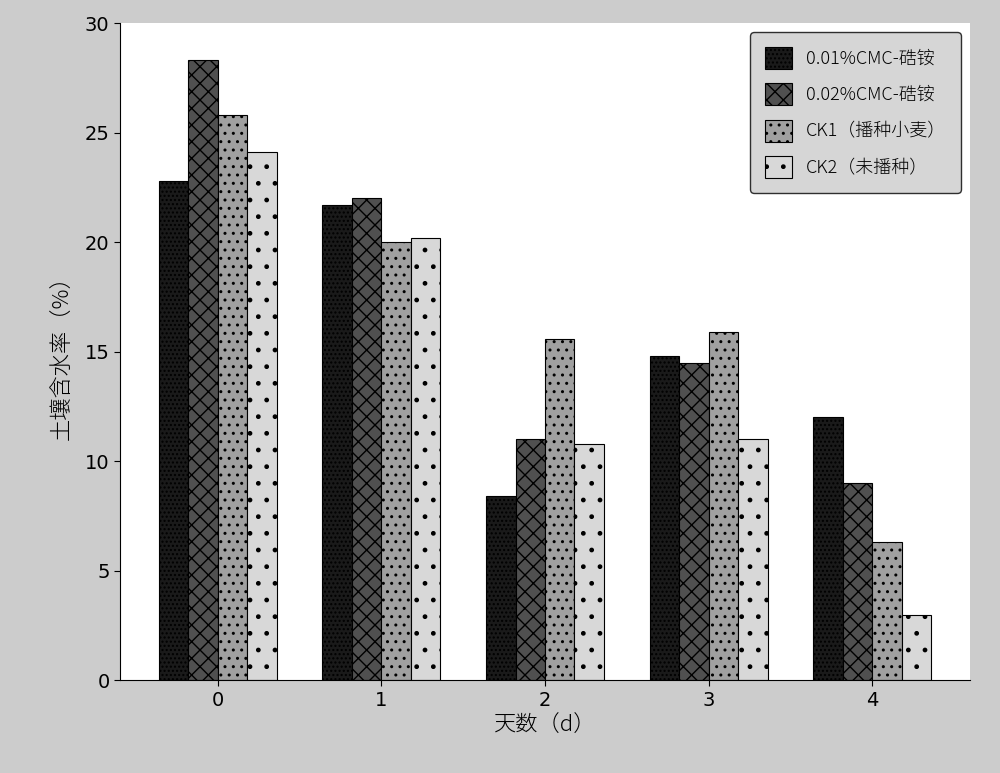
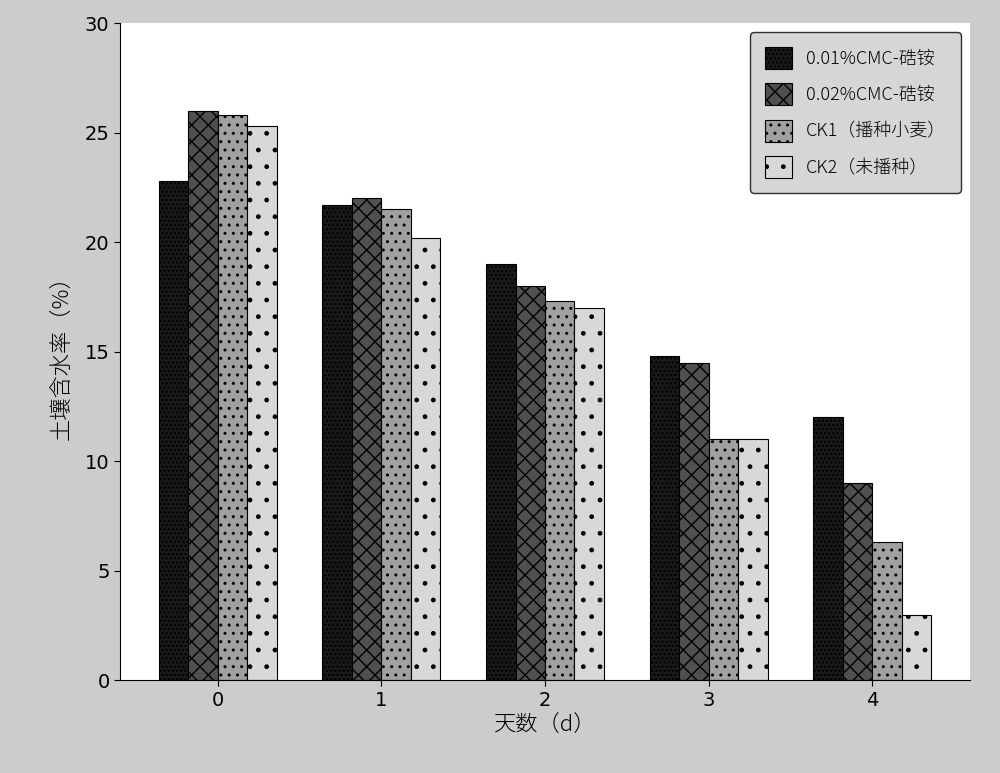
0.02%CMC-硞铵/0: 28.3 -> 26.0
CK2（未播种）/0: 24.1 -> 25.3
CK1（播种小麦）/1: 20.0 -> 21.5
0.01%CMC-硞铵/2: 8.4 -> 19.0
0.02%CMC-硞铵/2: 11.0 -> 18.0
CK1（播种小麦）/2: 15.6 -> 17.3
CK2（未播种）/2: 10.8 -> 17.0
CK1（播种小麦）/3: 15.9 -> 11.0
